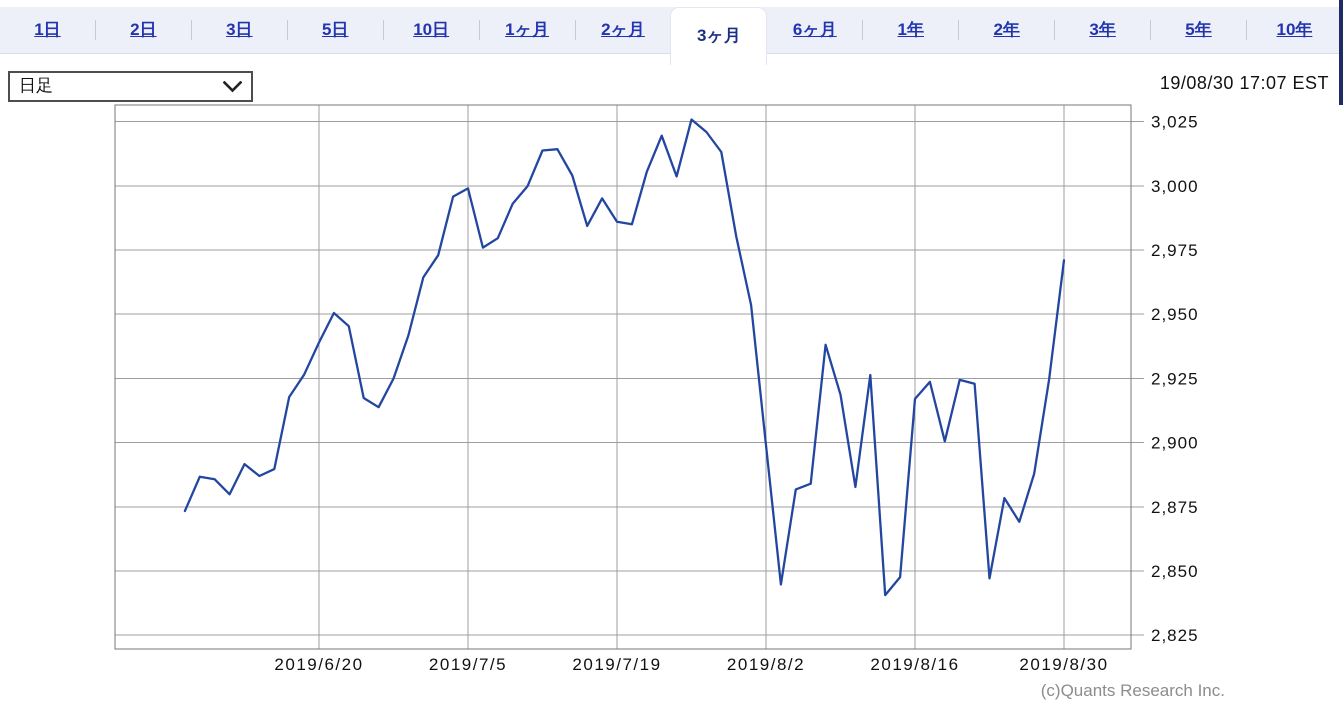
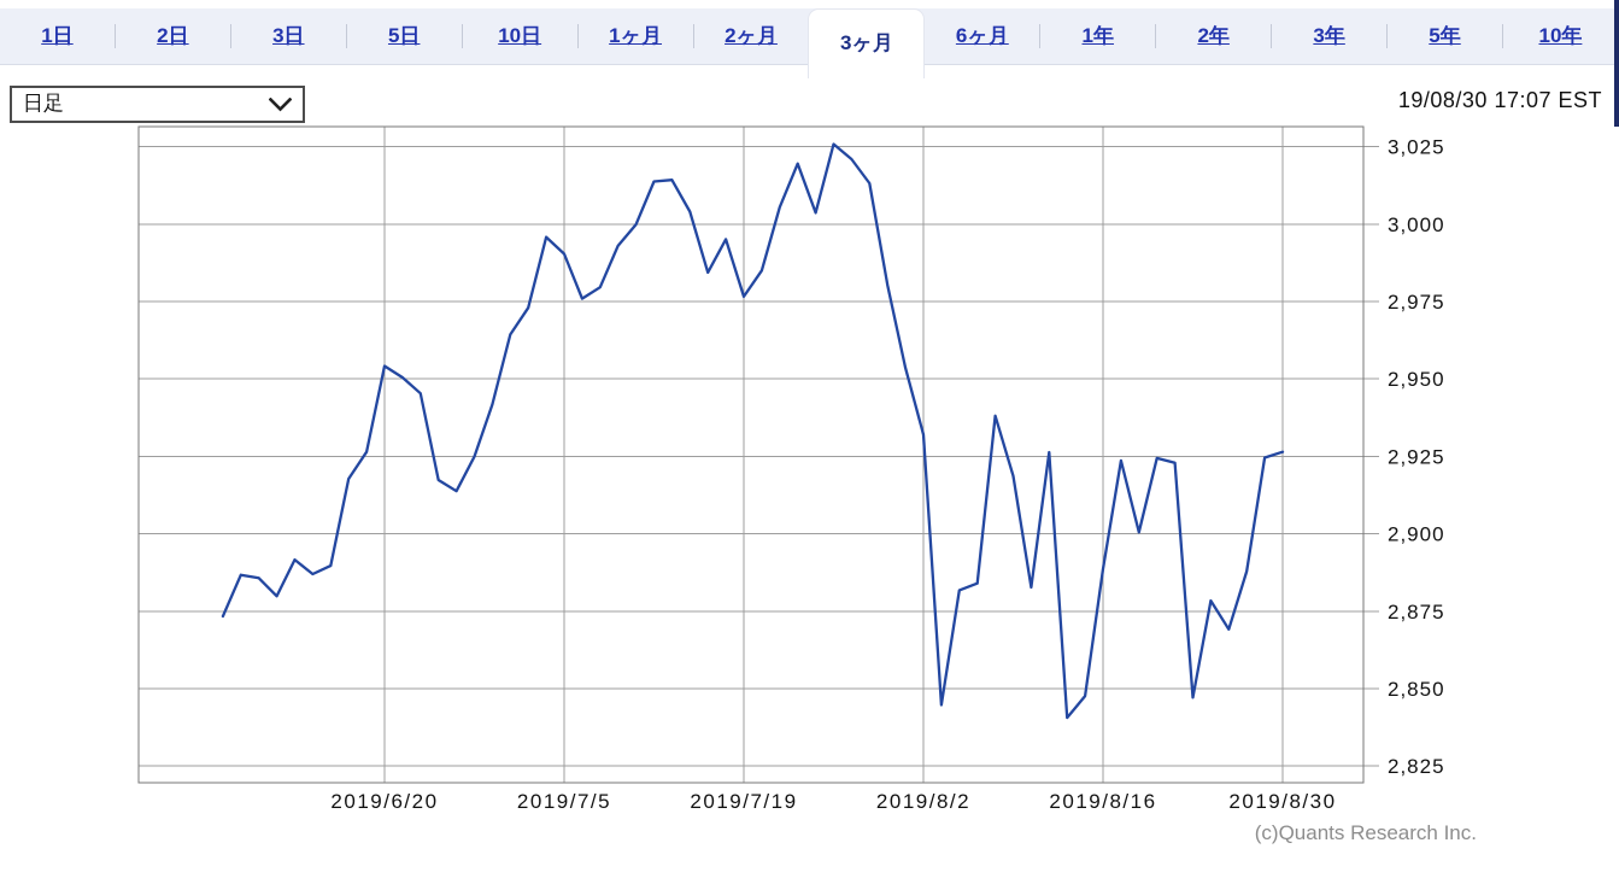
2019/6/20: 2939 -> 2954
2019/7/5: 2999 -> 2990
2019/7/19: 2986 -> 2977
2019/8/2: 2899 -> 2932
2019/8/16: 2917 -> 2889
2019/8/30: 2971 -> 2926
